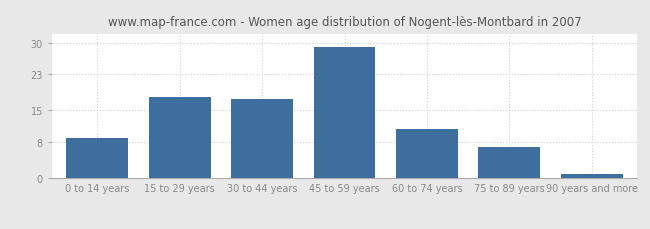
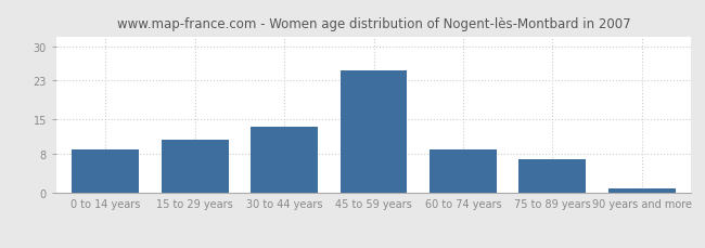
15 to 29 years: 18.0 -> 11.0
30 to 44 years: 17.5 -> 13.5
45 to 59 years: 29.0 -> 25.0
60 to 74 years: 11.0 -> 9.0
